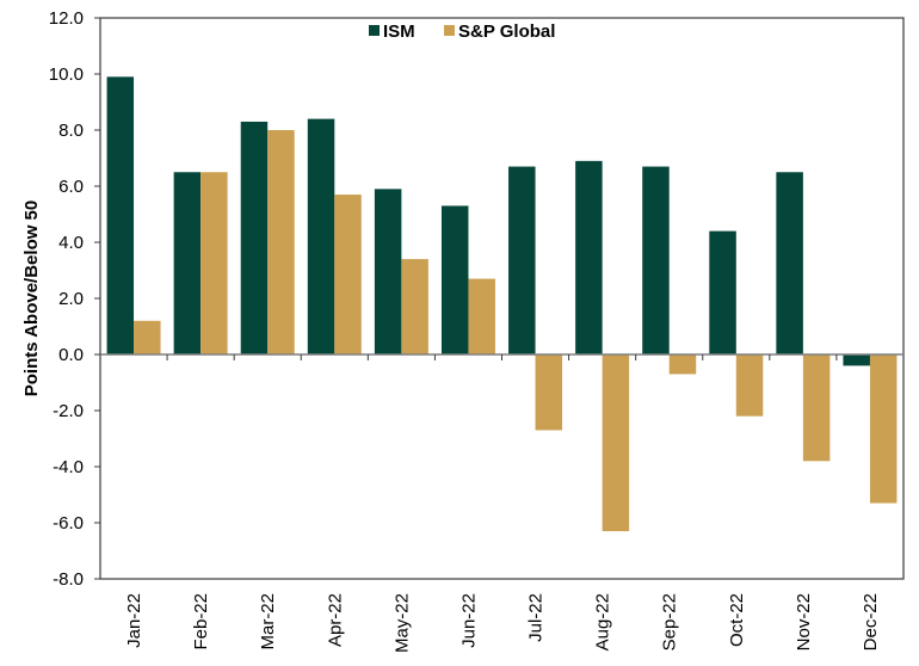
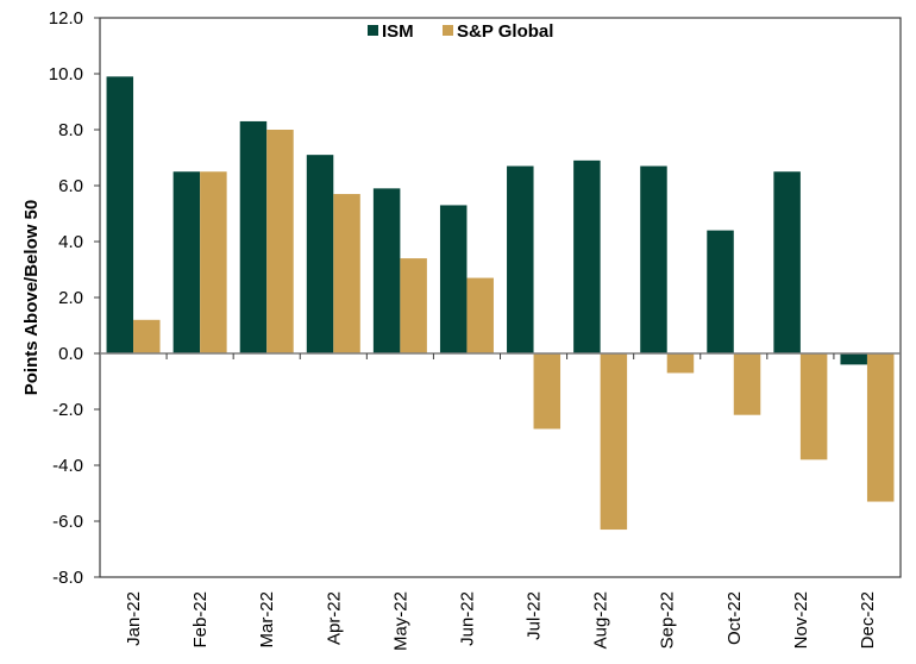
ISM/Apr-22: 8.4 -> 7.1
